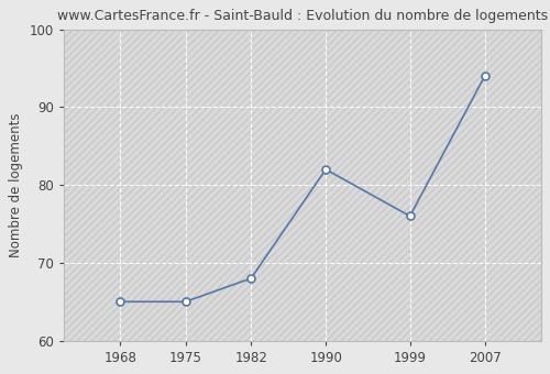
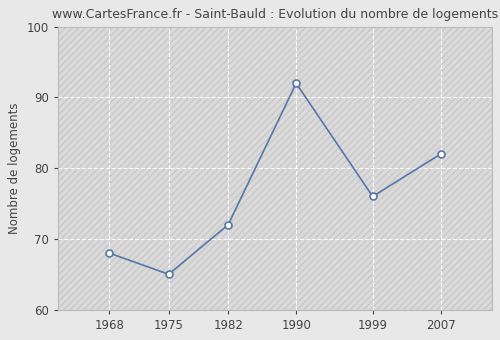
1968: 65 -> 68
1982: 68 -> 72
1990: 82 -> 92
2007: 94 -> 82
